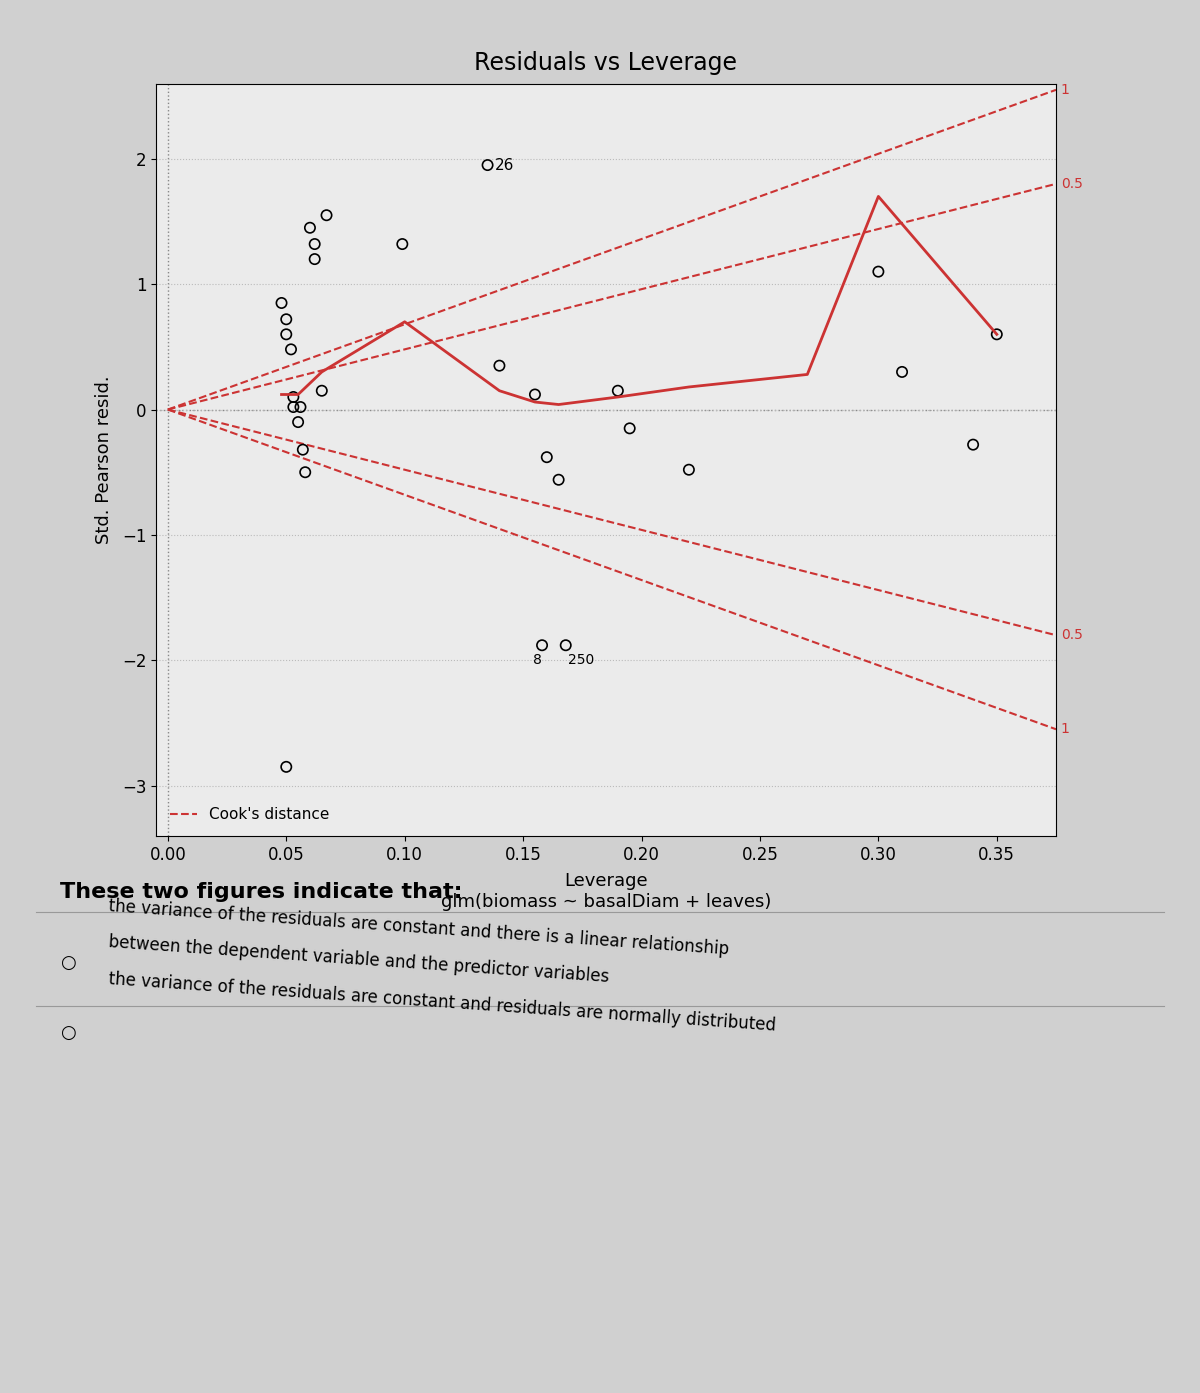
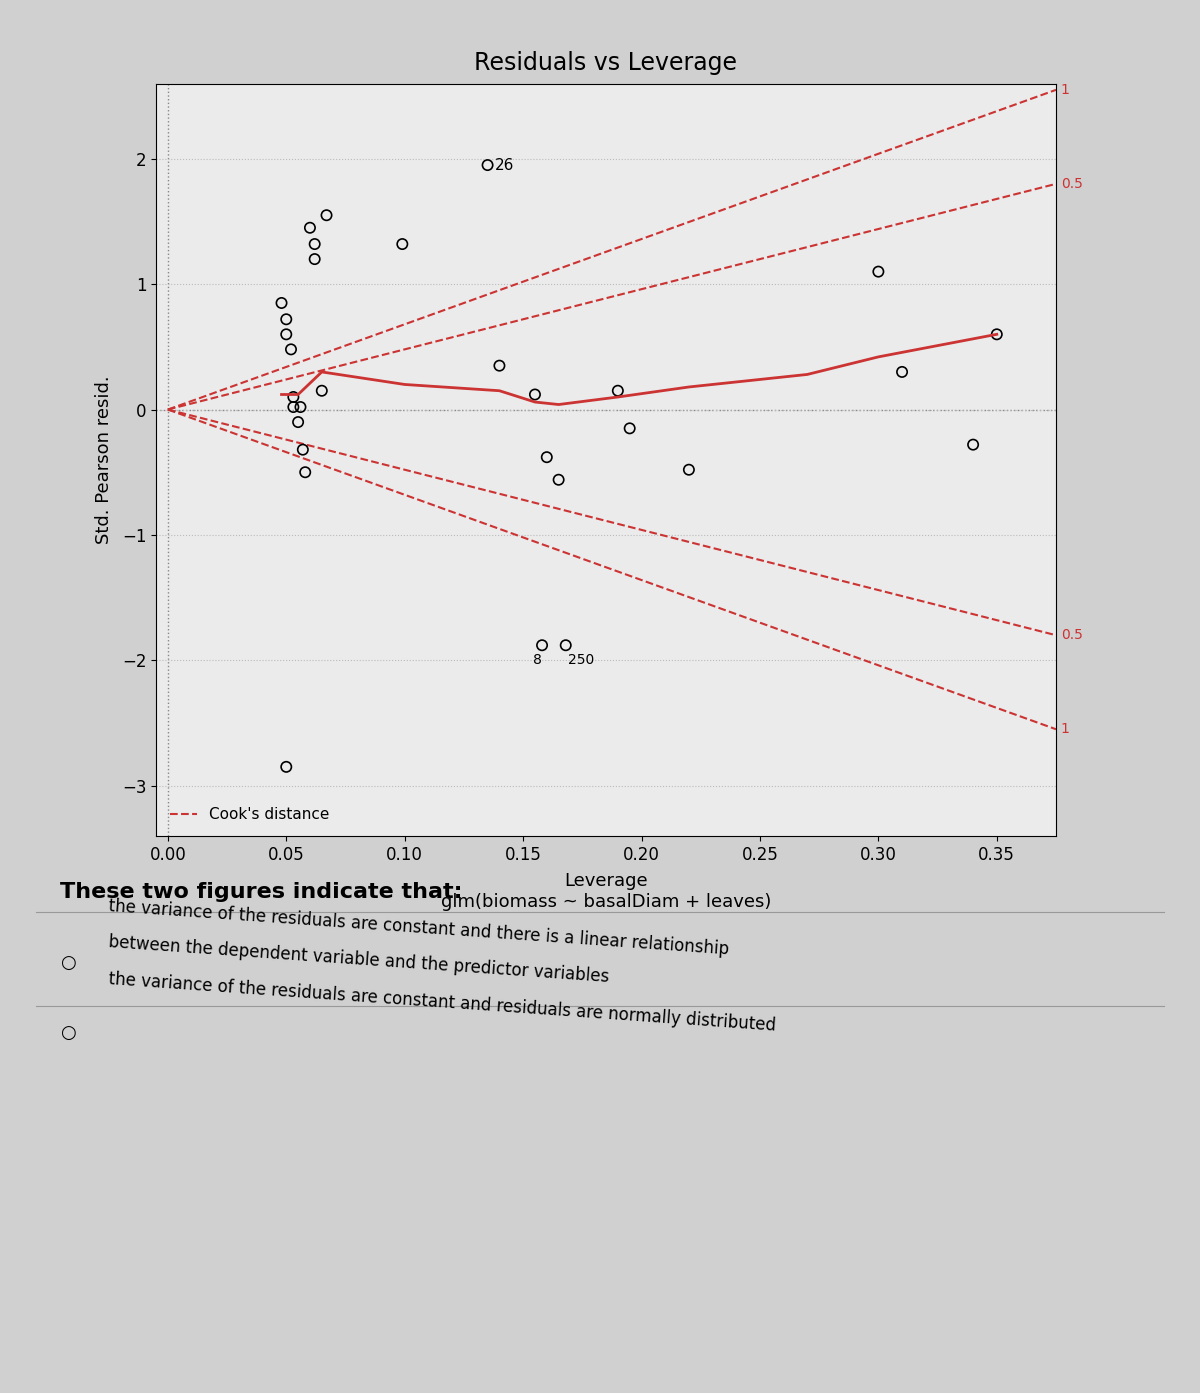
Cook's distance/0.10: 0.70 -> 0.20
Cook's distance/0.30: 1.70 -> 0.42
